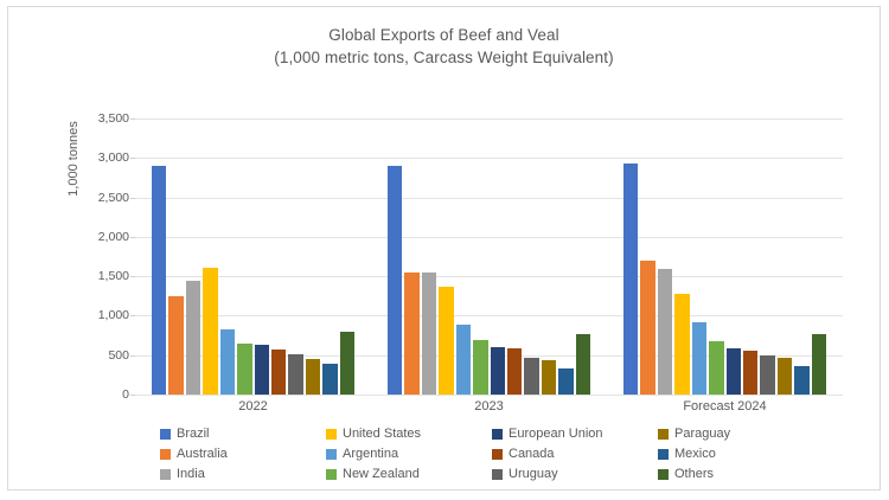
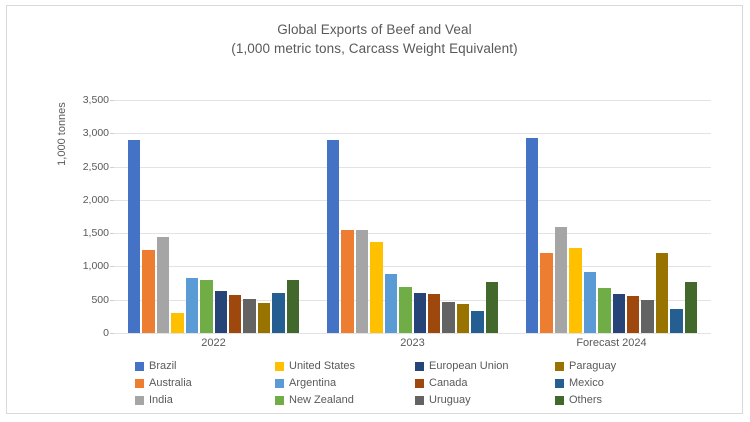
United States/2022: 1600 -> 300
New Zealand/2022: 600 -> 800
Mexico/2022: 400 -> 600
Australia/Forecast 2024: 1700 -> 1200
Paraguay/Forecast 2024: 500 -> 1200
